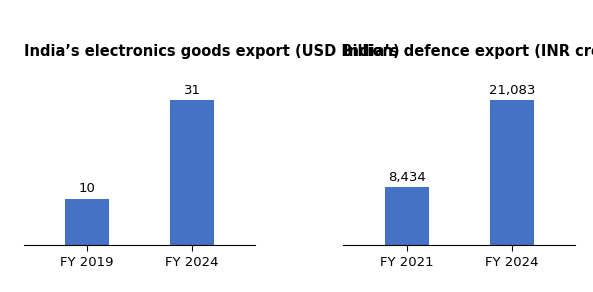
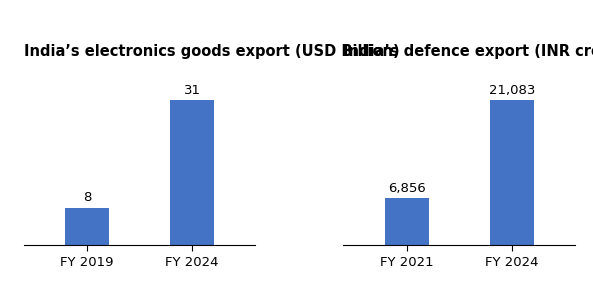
India’s electronics goods export (USD Billion)/FY 2019: 10 -> 8
FY 2021: 8,434 -> 6,856
